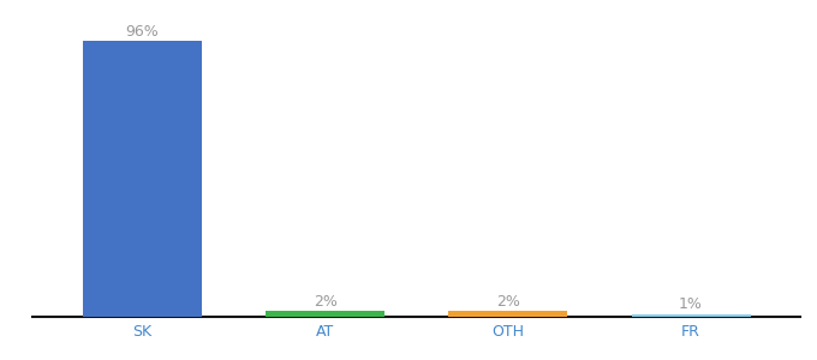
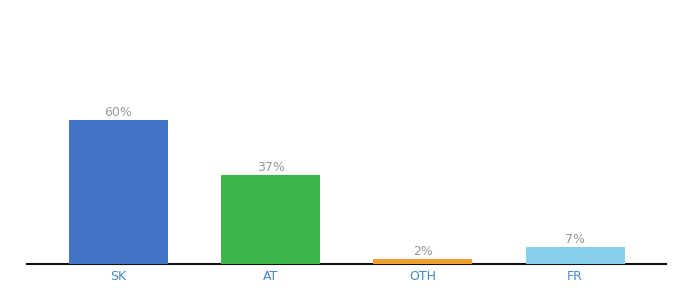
SK: 96% -> 60%
AT: 2% -> 37%
FR: 1% -> 7%
